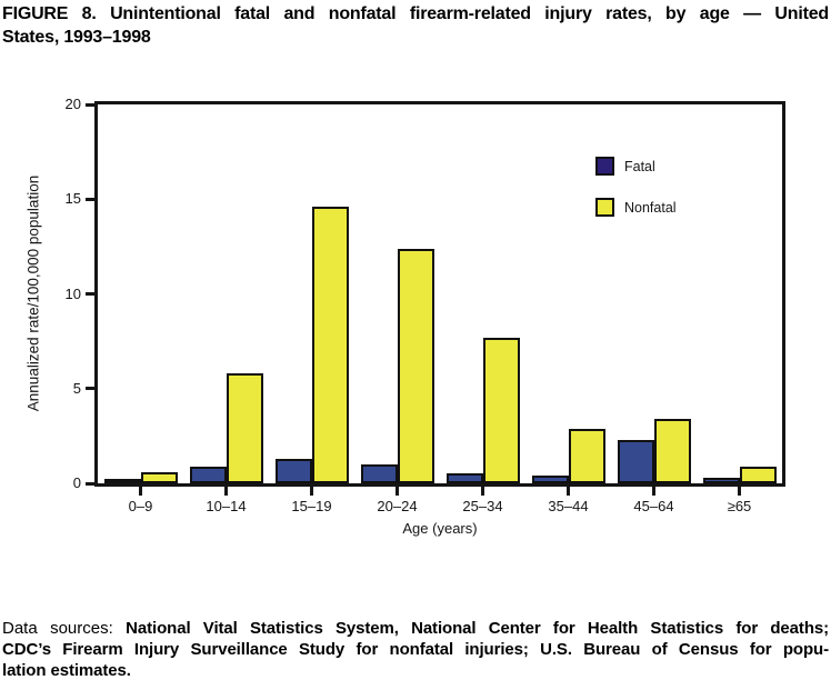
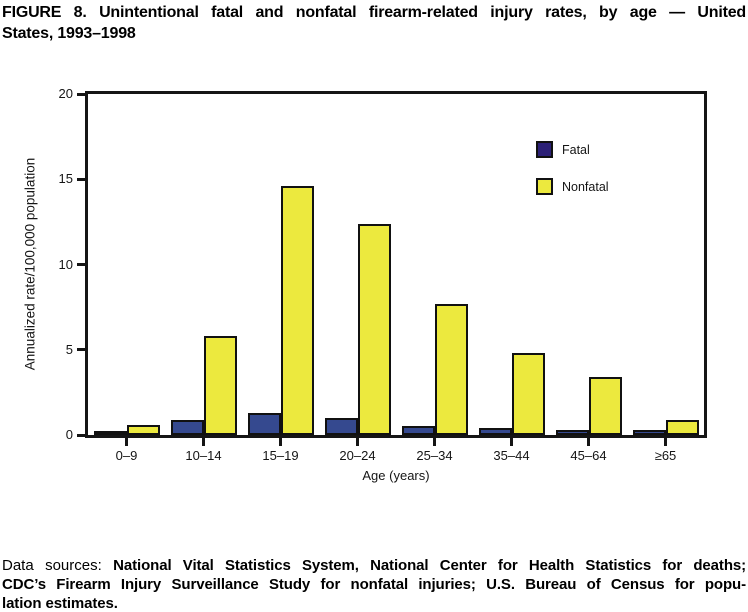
Nonfatal/35–44: 2.9 -> 4.8
Fatal/45–64: 2.3 -> 0.3
